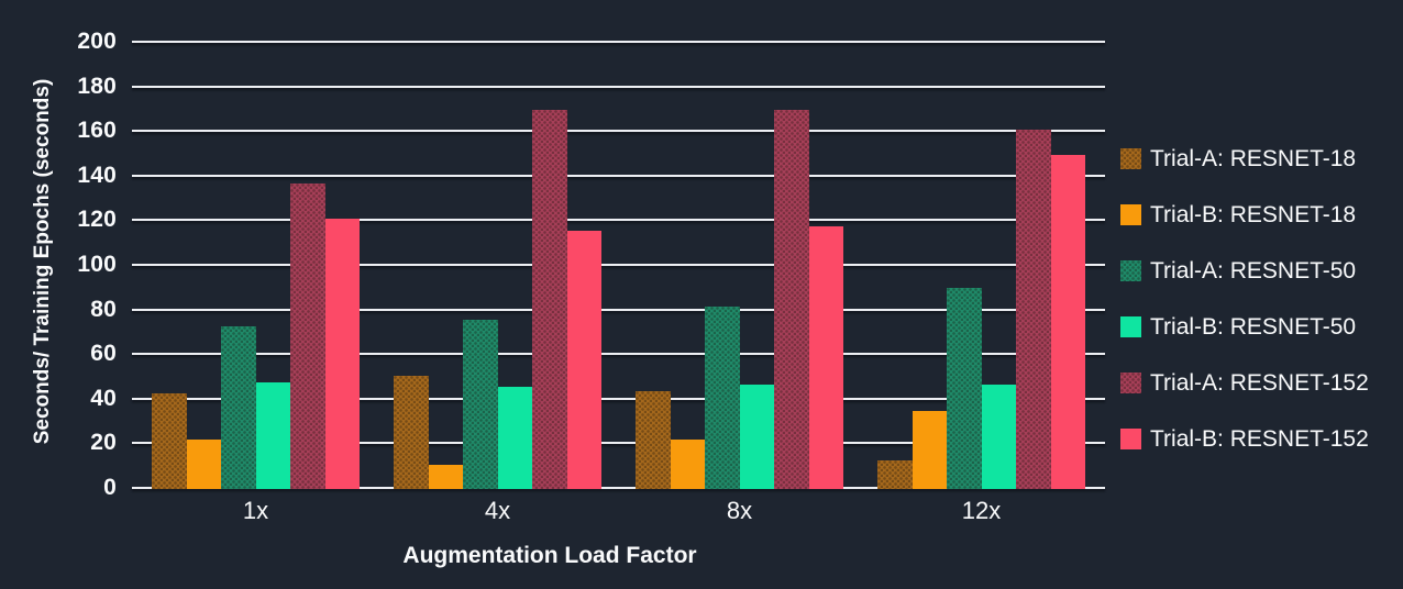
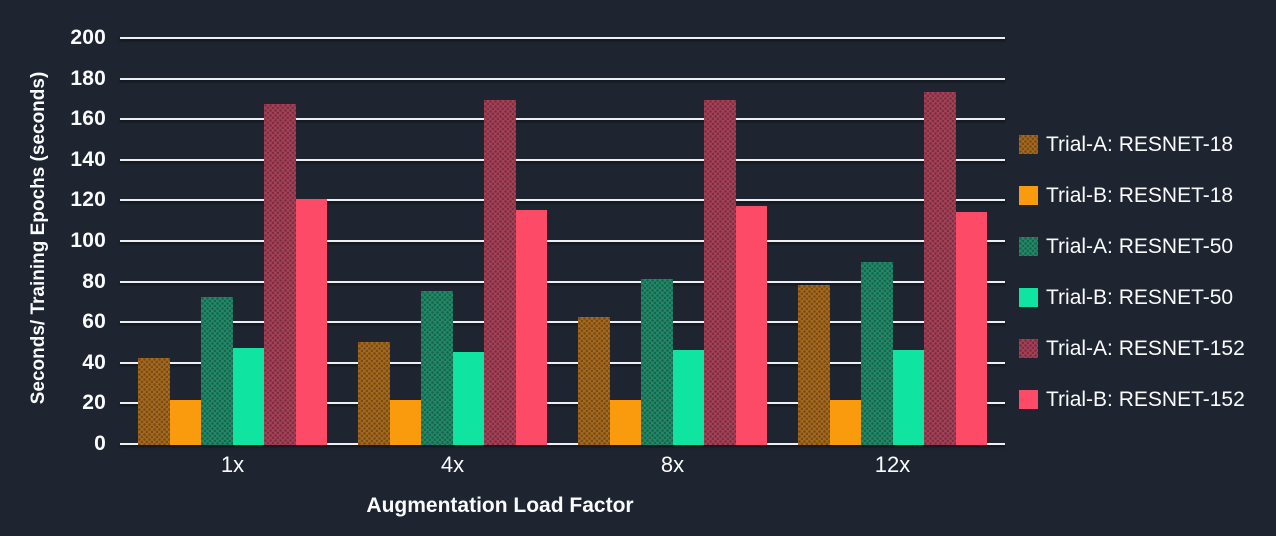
Trial-A: RESNET-152/1x: 136 -> 167
Trial-B: RESNET-18/4x: 10 -> 21
Trial-A: RESNET-18/8x: 43 -> 62
Trial-A: RESNET-18/12x: 12 -> 78
Trial-B: RESNET-18/12x: 34 -> 21
Trial-A: RESNET-152/12x: 160 -> 173
Trial-B: RESNET-152/12x: 149 -> 114
